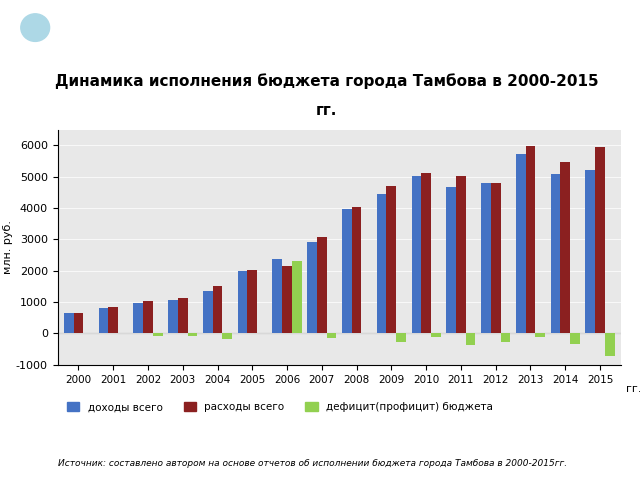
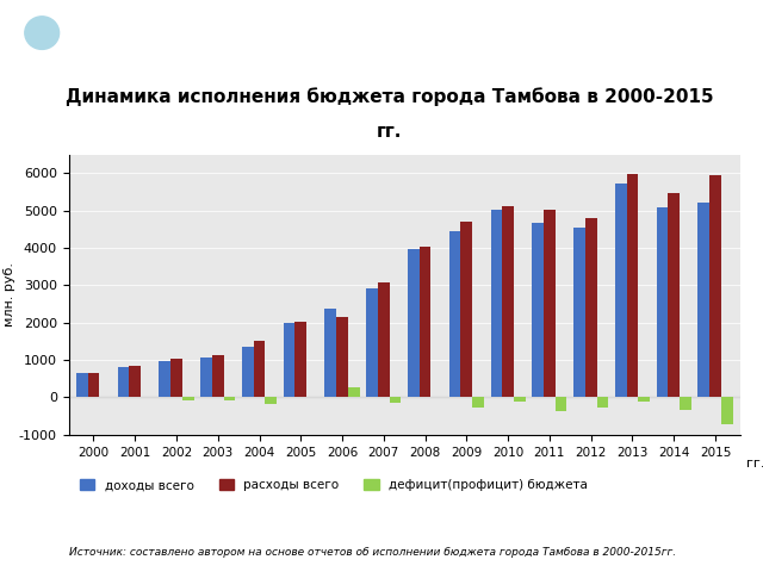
дефицит(профицит) бюджета/2006: 2300 -> 270
доходы всего/2012: 4800 -> 4540
